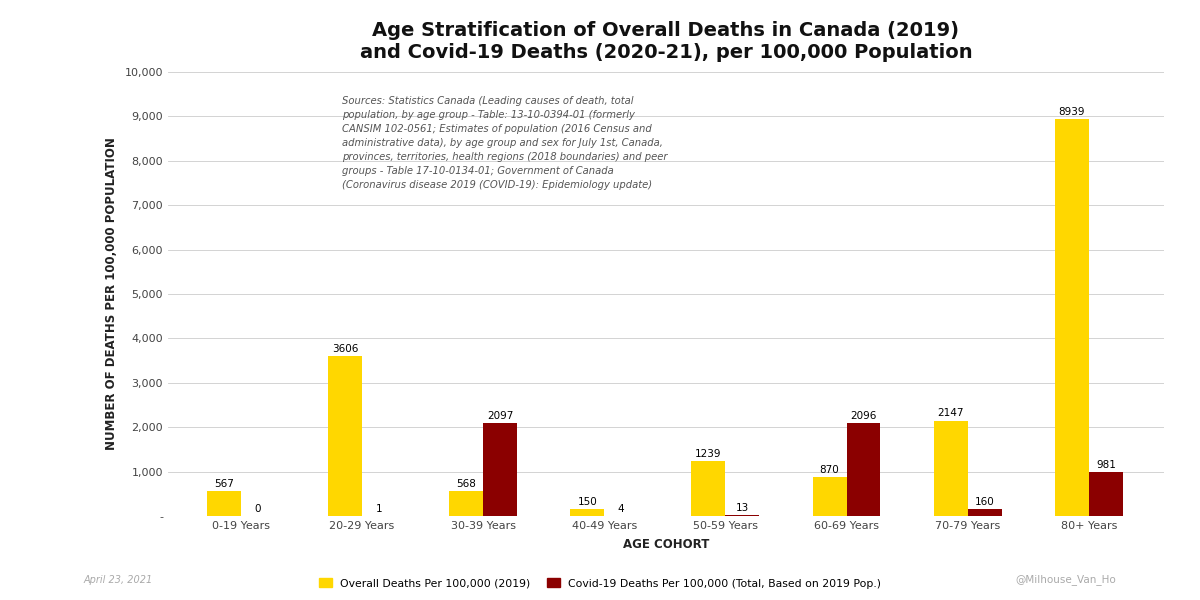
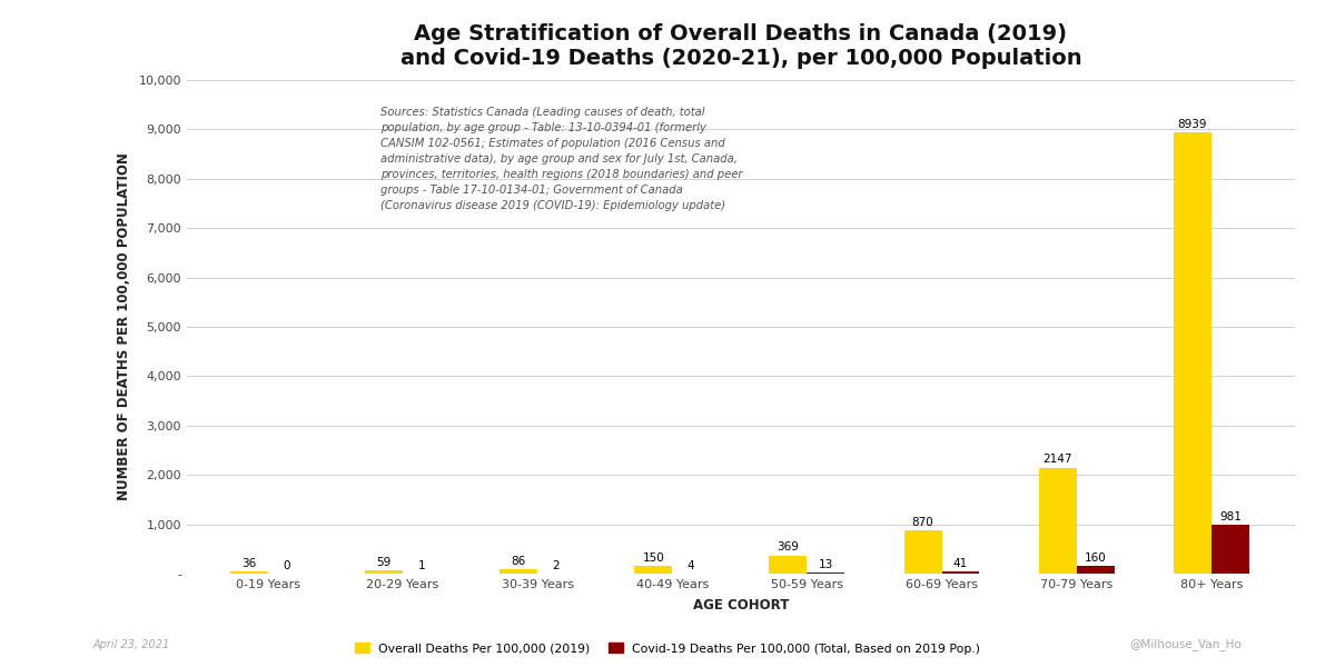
Overall Deaths Per 100,000 (2019)/0-19 Years: 567 -> 36
Overall Deaths Per 100,000 (2019)/20-29 Years: 3606 -> 59
Overall Deaths Per 100,000 (2019)/30-39 Years: 568 -> 86
Covid-19 Deaths Per 100,000 (Total, Based on 2019 Pop.)/30-39 Years: 2097 -> 2
Overall Deaths Per 100,000 (2019)/50-59 Years: 1239 -> 369
Covid-19 Deaths Per 100,000 (Total, Based on 2019 Pop.)/60-69 Years: 2096 -> 41
